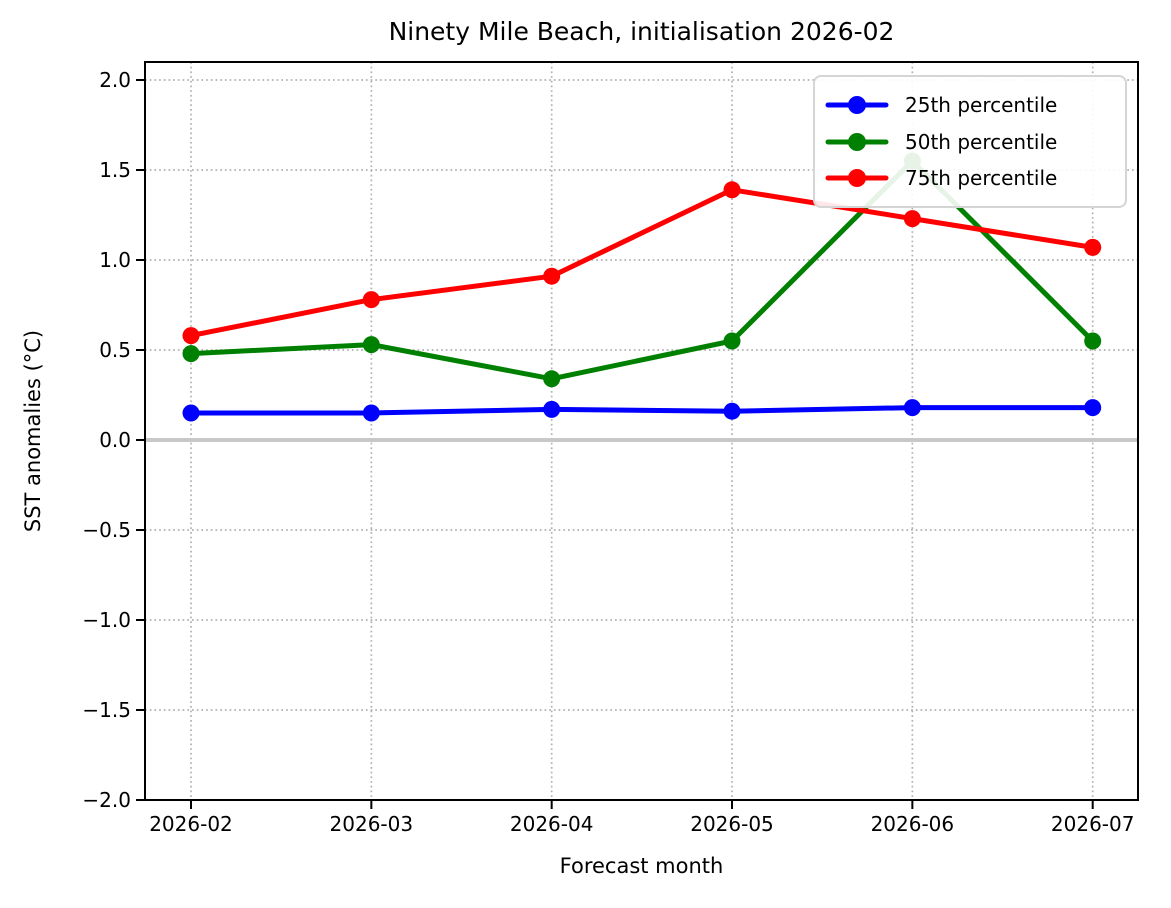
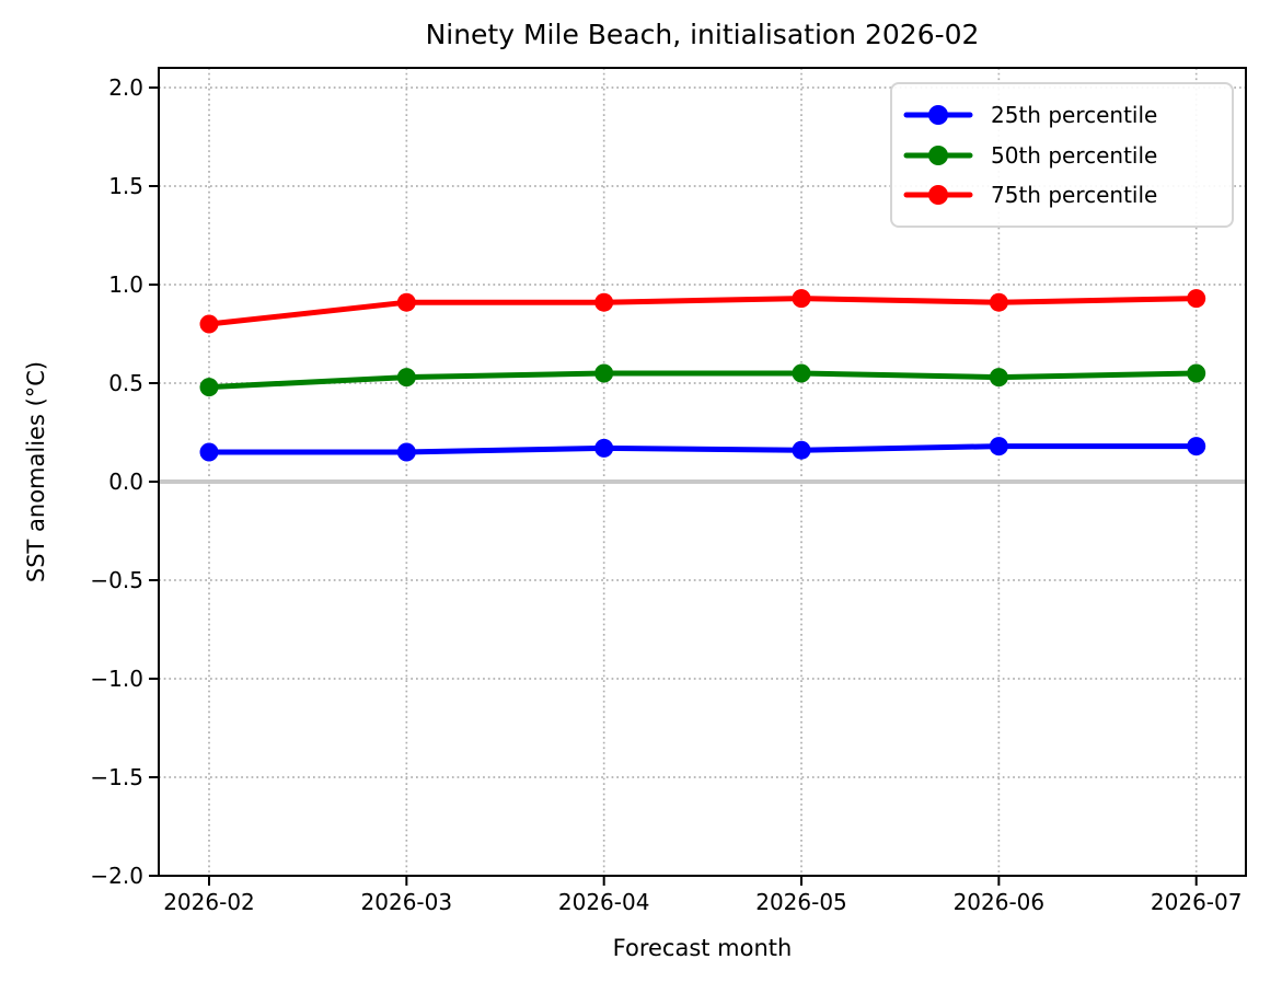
75th percentile/2026-02: 0.58 -> 0.80
75th percentile/2026-03: 0.78 -> 0.91
50th percentile/2026-04: 0.34 -> 0.55
75th percentile/2026-05: 1.39 -> 0.93
50th percentile/2026-06: 1.55 -> 0.53
75th percentile/2026-06: 1.23 -> 0.91
75th percentile/2026-07: 1.07 -> 0.93
